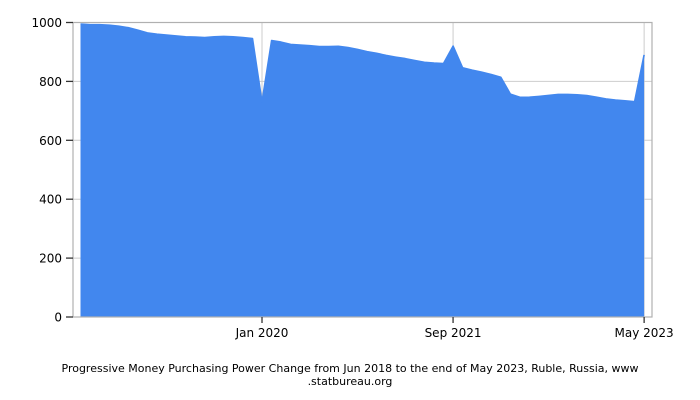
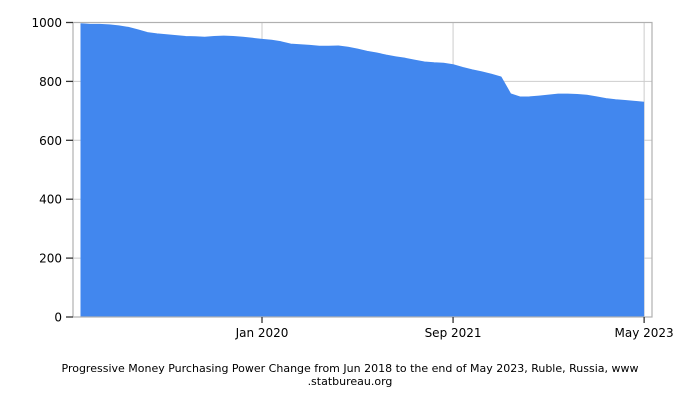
Jan 2020: 730 -> 940
Sep 2021: 920 -> 860
May 2023: 890 -> 730
